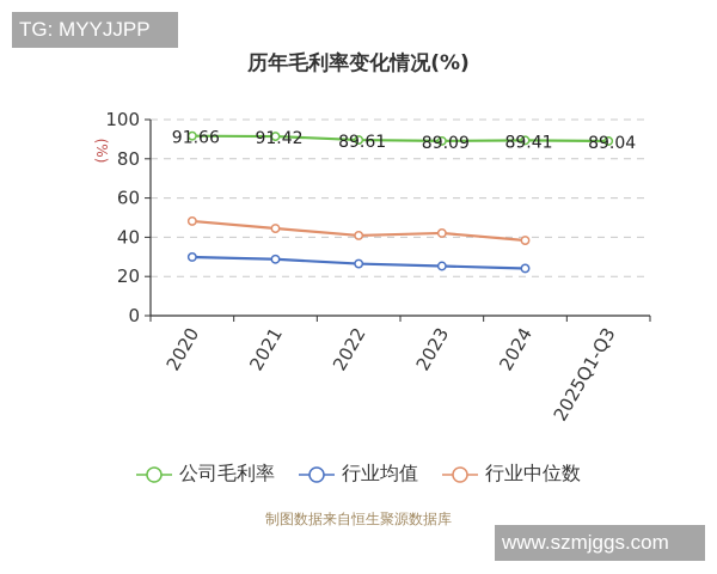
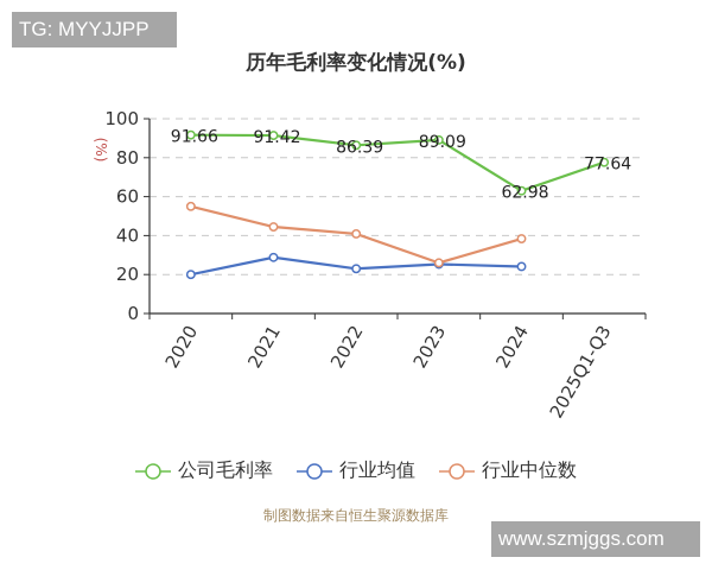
行业均值/2020: 30 -> 20
行业中位数/2020: 48 -> 55
公司毛利率/2022: 89.61 -> 86.39
行业均值/2022: 26 -> 23
行业中位数/2023: 42 -> 26
公司毛利率/2024: 89.41 -> 62.98
公司毛利率/2025Q1-Q3: 89.04 -> 77.64
